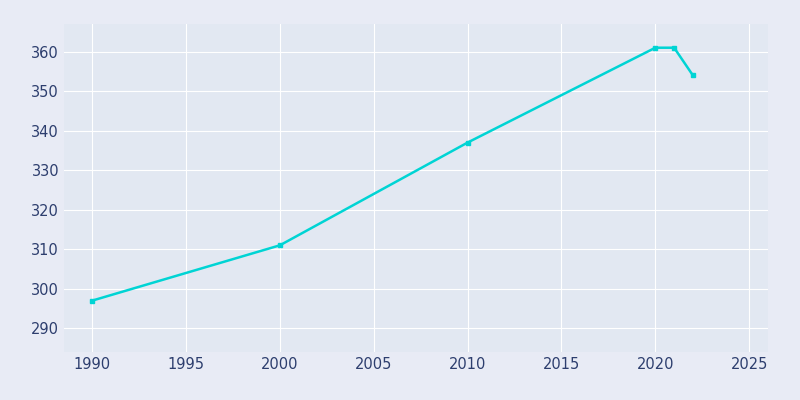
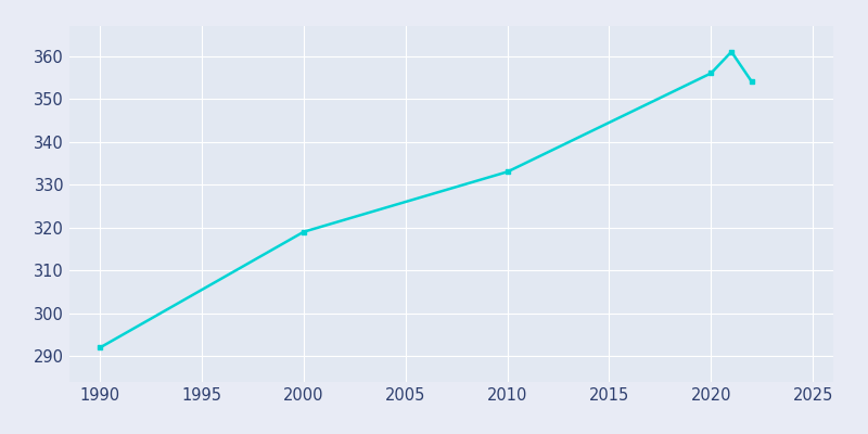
1990: 297 -> 292
2000: 311 -> 319
2010: 337 -> 333
2020: 361 -> 356
